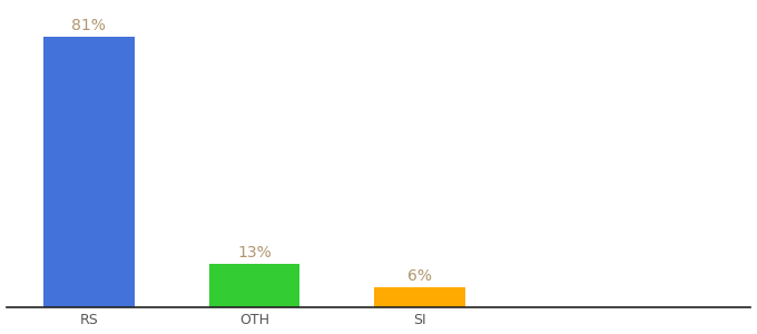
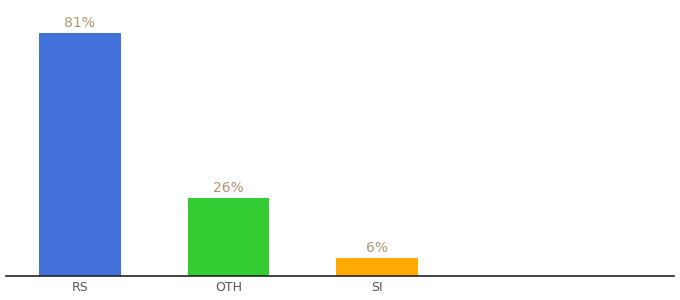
OTH: 13% -> 26%
